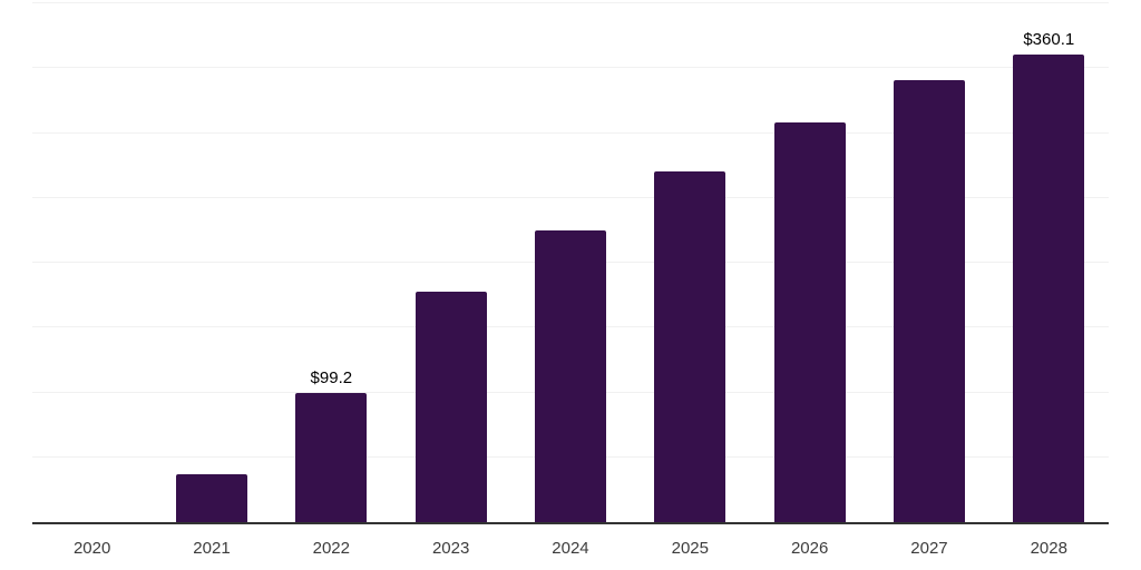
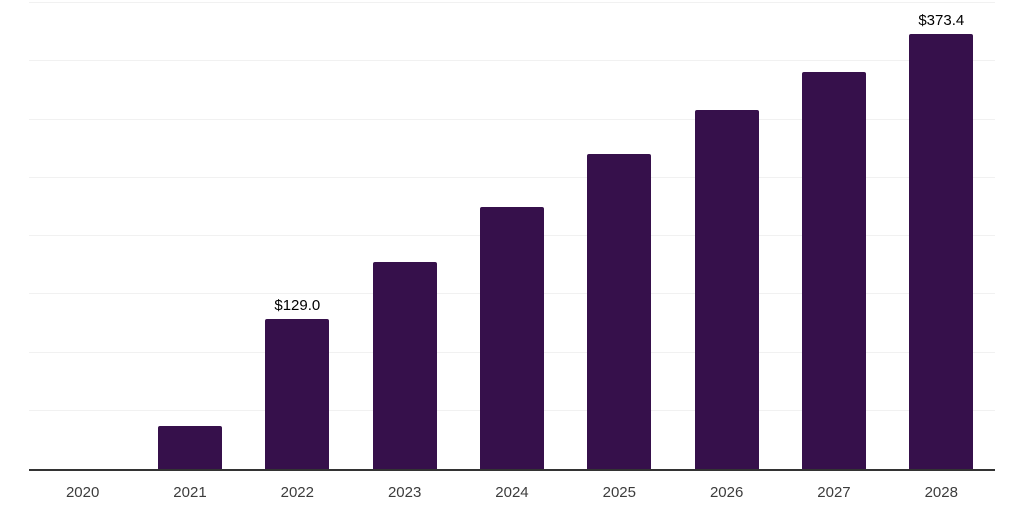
2022: $99.2 -> $129.0
2028: $360.1 -> $373.4
